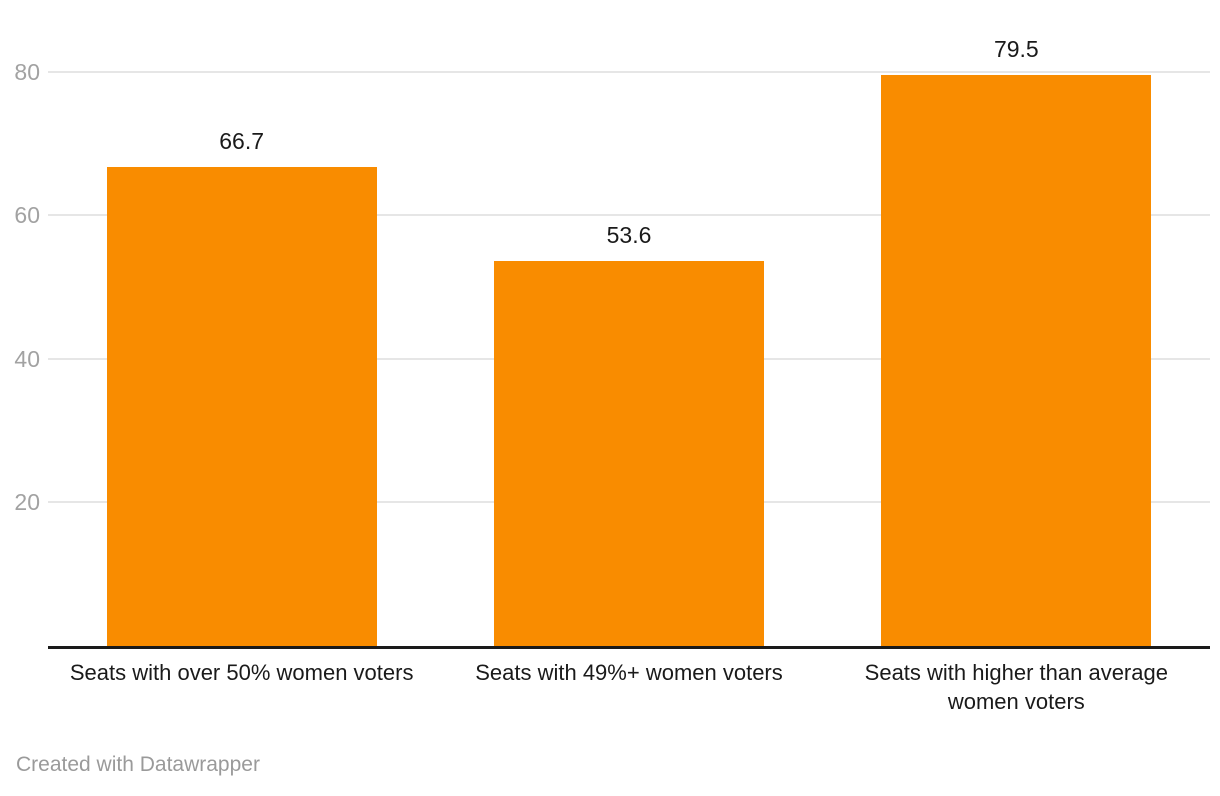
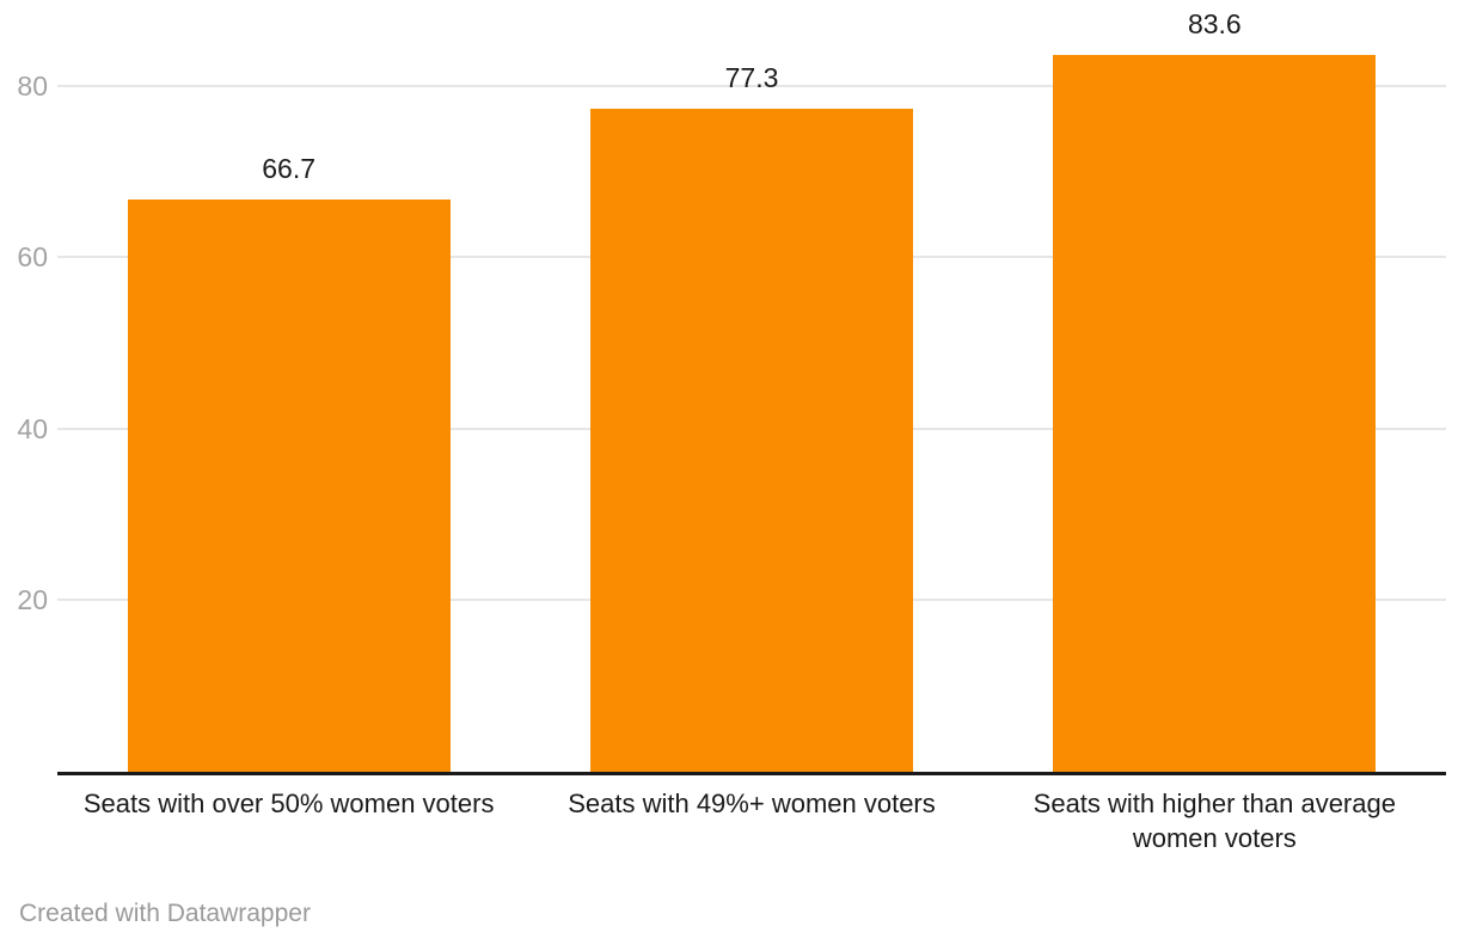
Seats with 49%+ women voters: 53.6 -> 77.3
Seats with higher than average women voters: 79.5 -> 83.6
